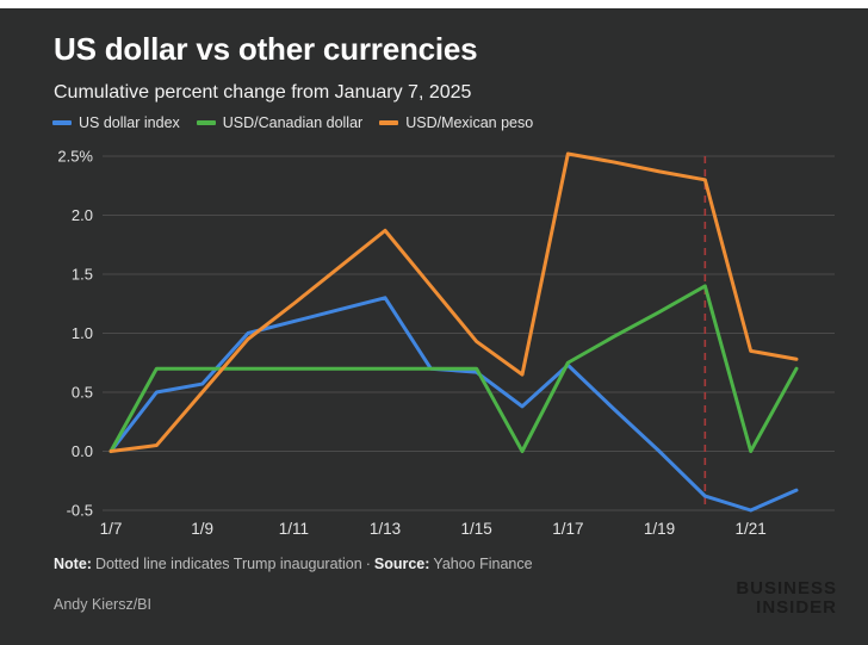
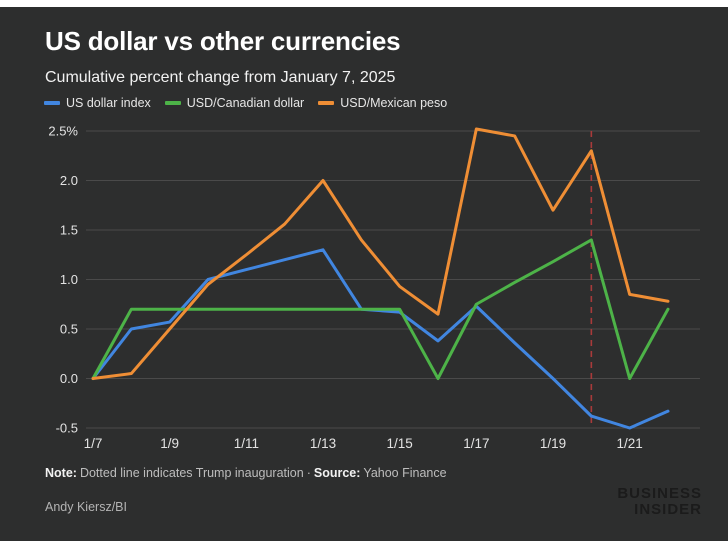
USD/Mexican peso/1/13: 1.9% -> 2.0%
USD/Mexican peso/1/19: 2.4% -> 1.7%
